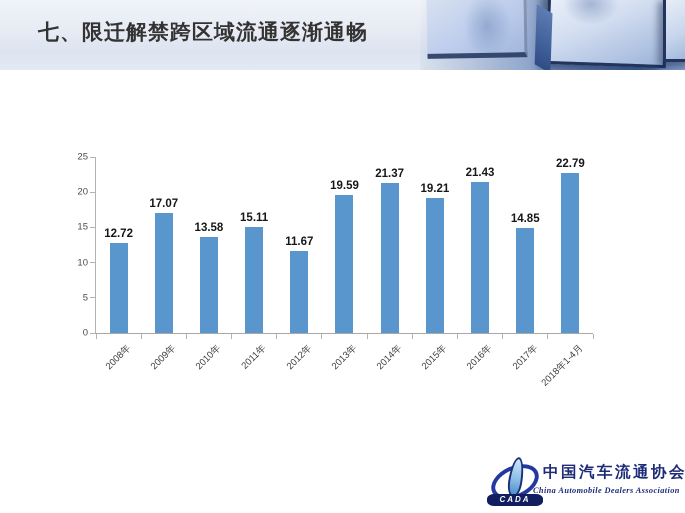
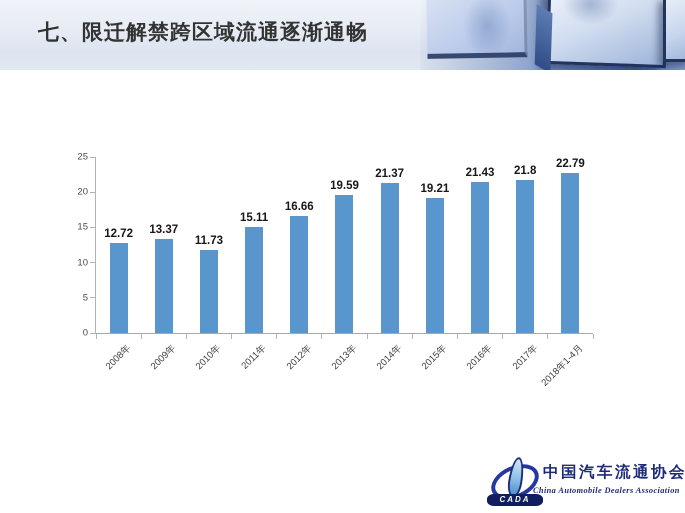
2009年: 17.07 -> 13.37
2010年: 13.58 -> 11.73
2012年: 11.67 -> 16.66
2017年: 14.85 -> 21.8
